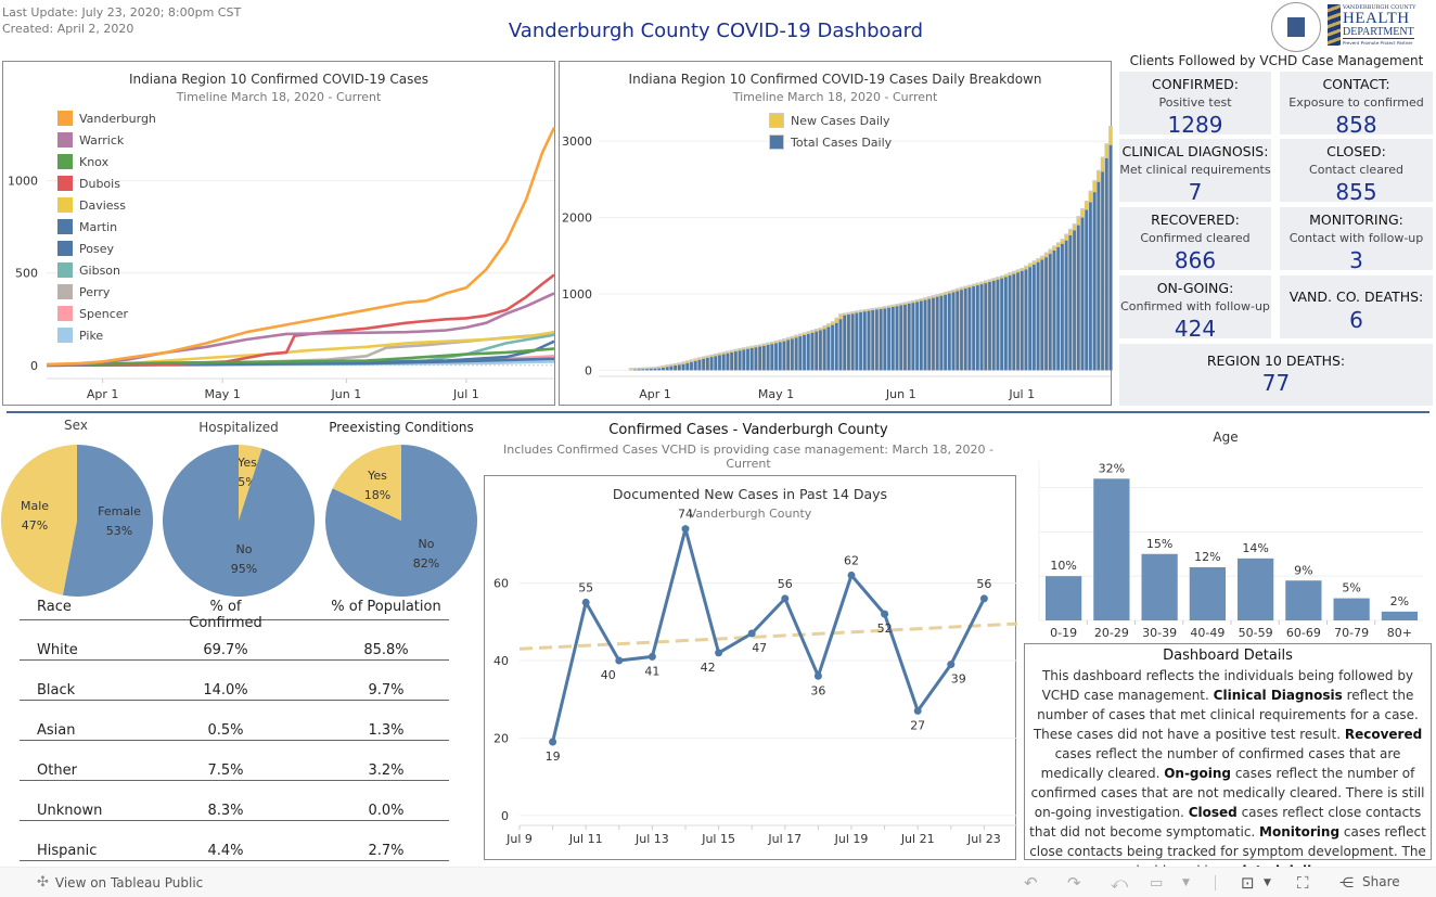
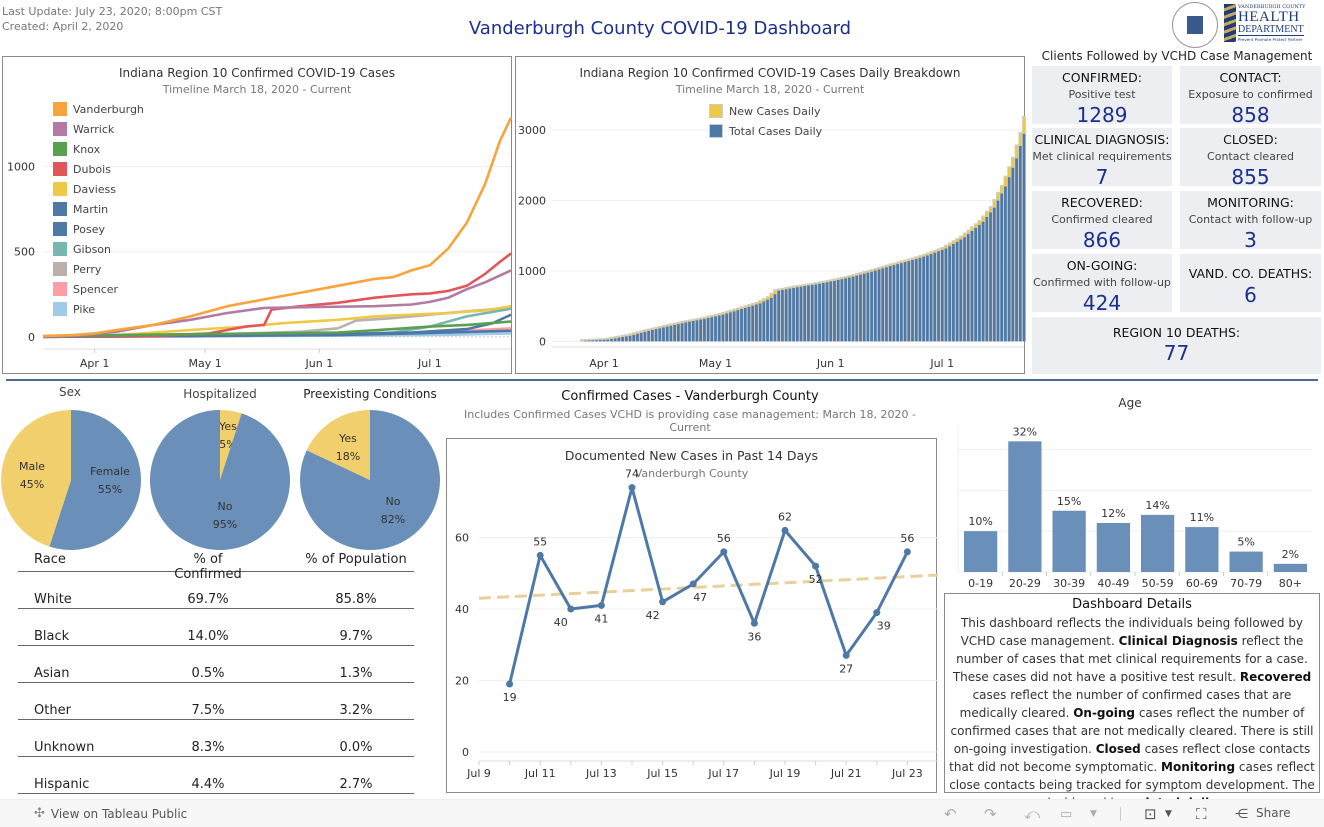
Sex/Female: 53% -> 55%
Sex/Male: 47% -> 45%
Age/60-69: 9% -> 11%
